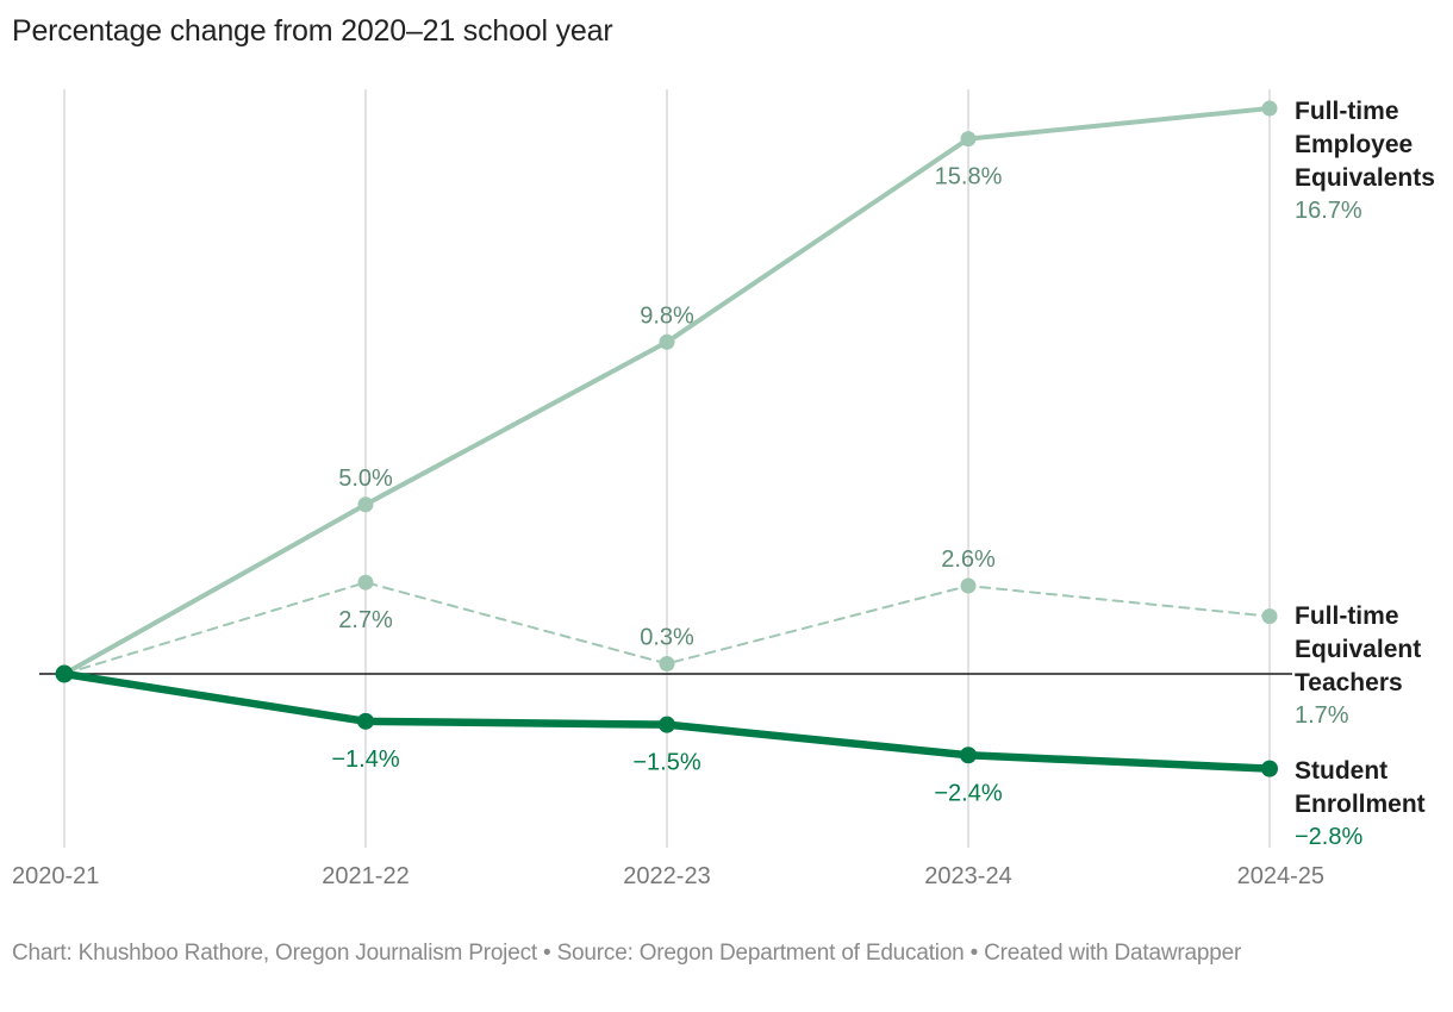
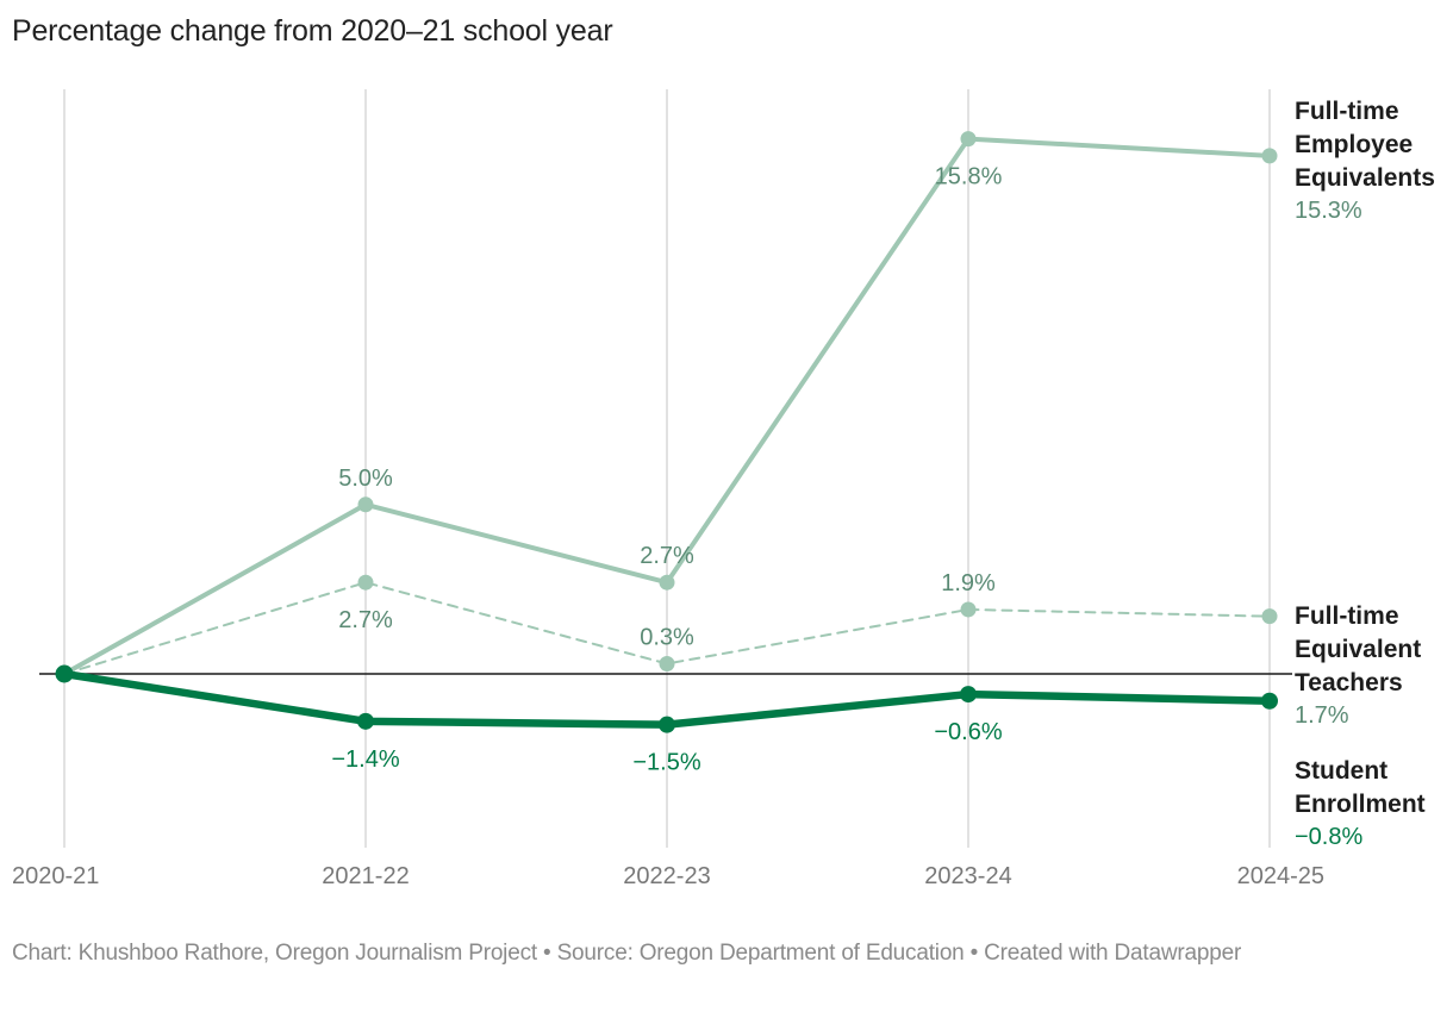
Full-time Employee Equivalents/2022-23: 9.8% -> 2.7%
Full-time Equivalent Teachers/2023-24: 2.6% -> 1.9%
Student Enrollment/2023-24: −2.4% -> −0.6%
Full-time Employee Equivalents/2024-25: 16.7% -> 15.3%
Student Enrollment/2024-25: −2.8% -> −0.8%
